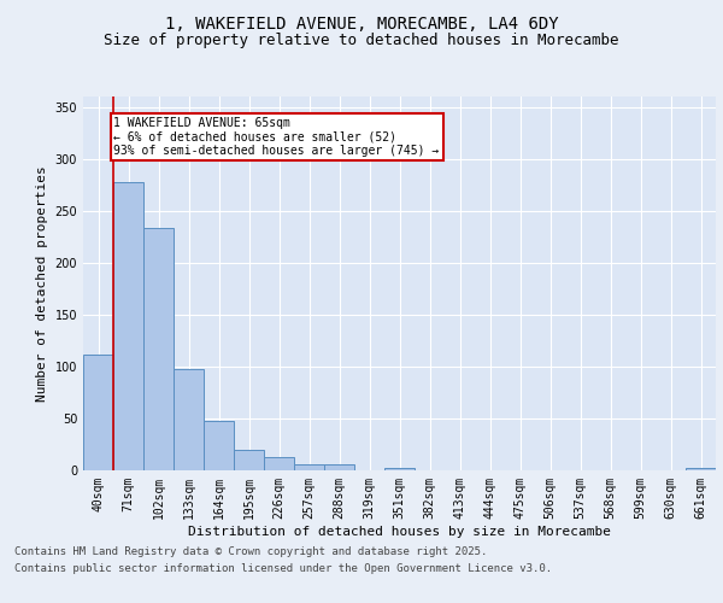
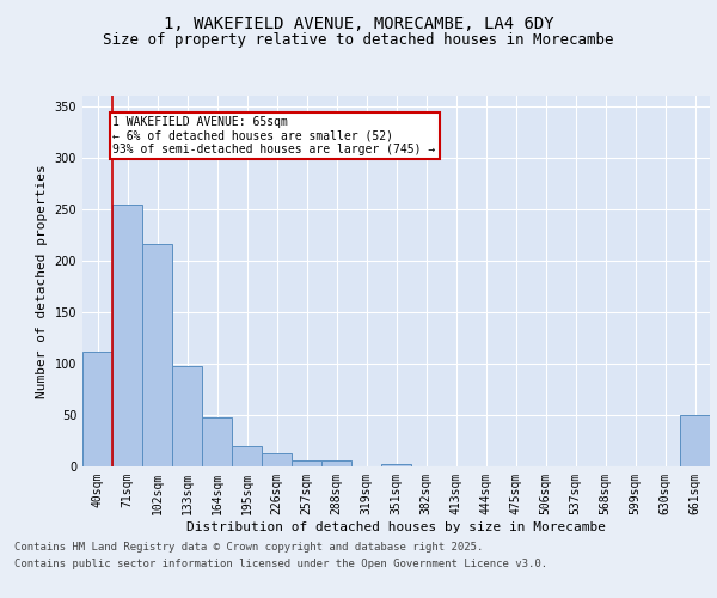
71sqm: 278 -> 254
102sqm: 233 -> 216
661sqm: 2 -> 50
